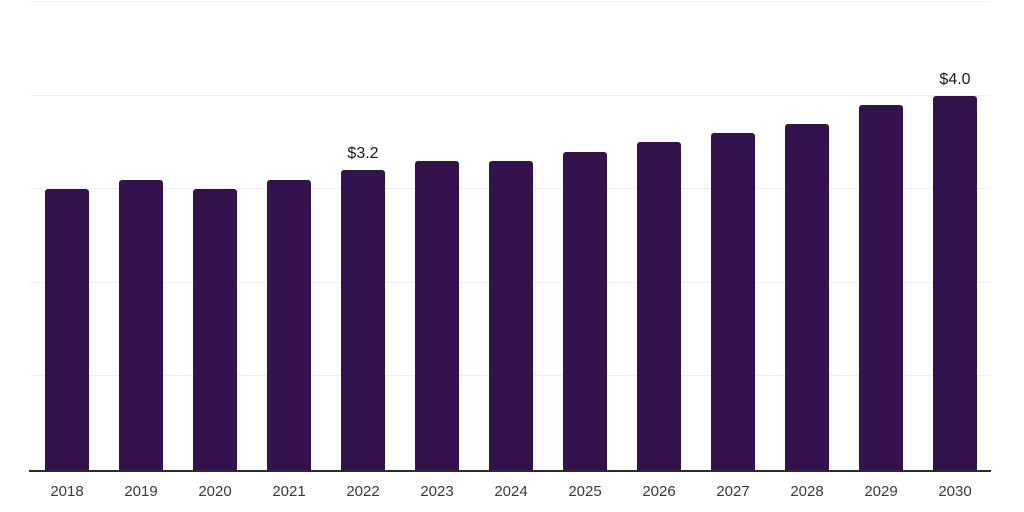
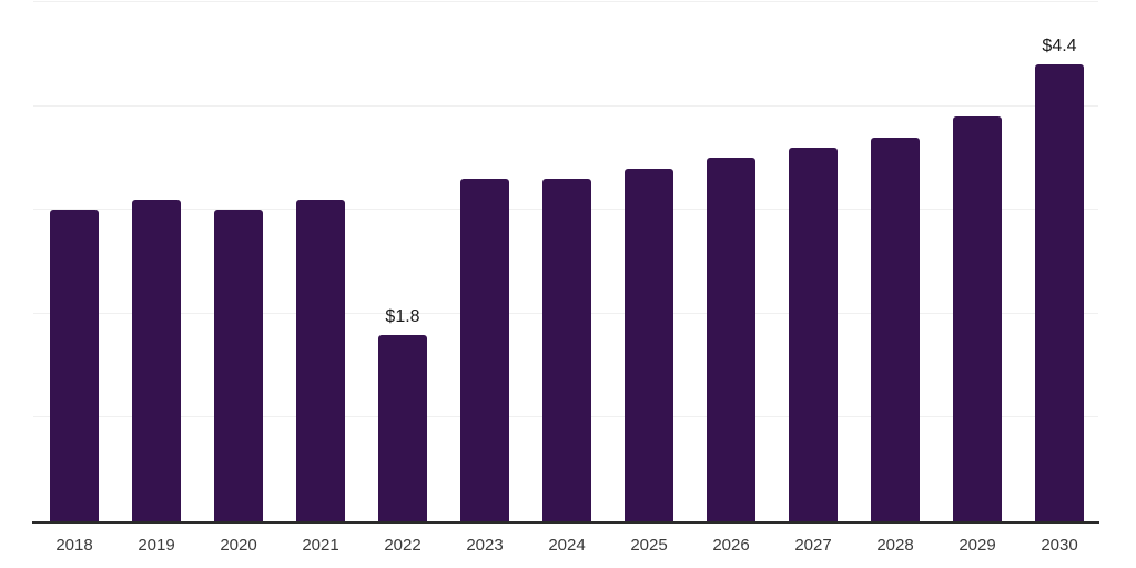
2022: $3.2 -> $1.8
2030: $4.0 -> $4.4
